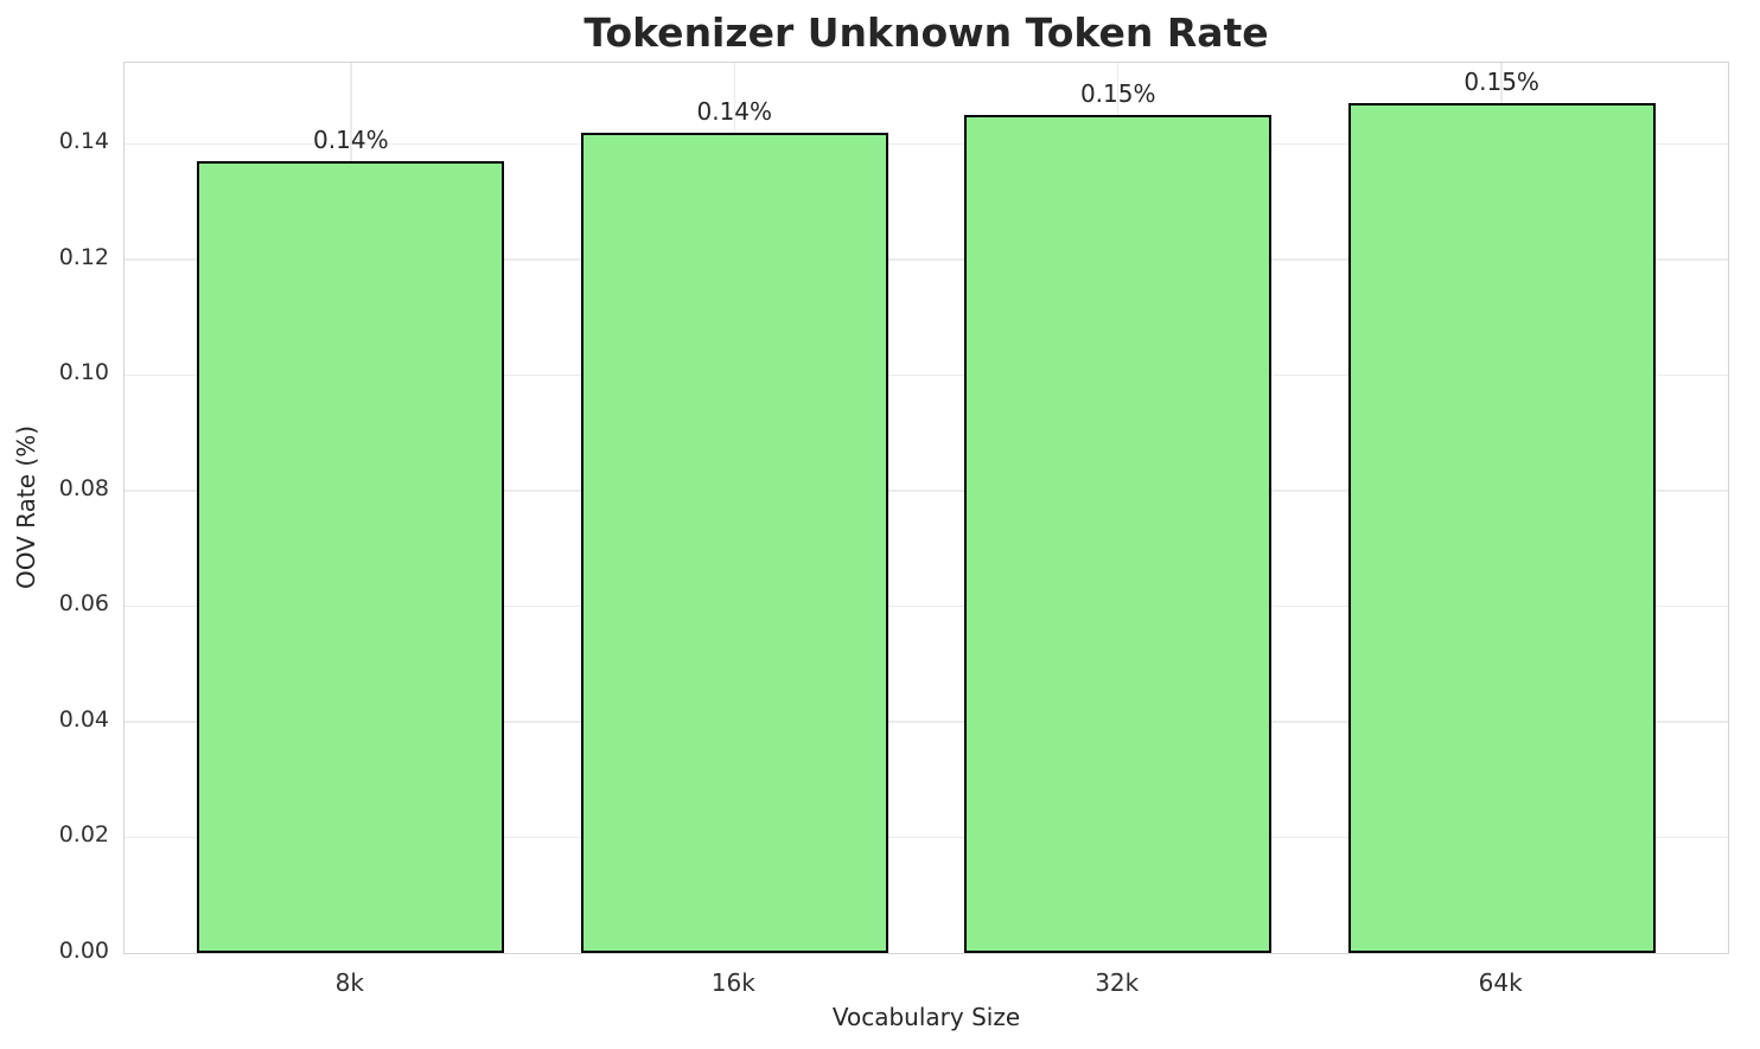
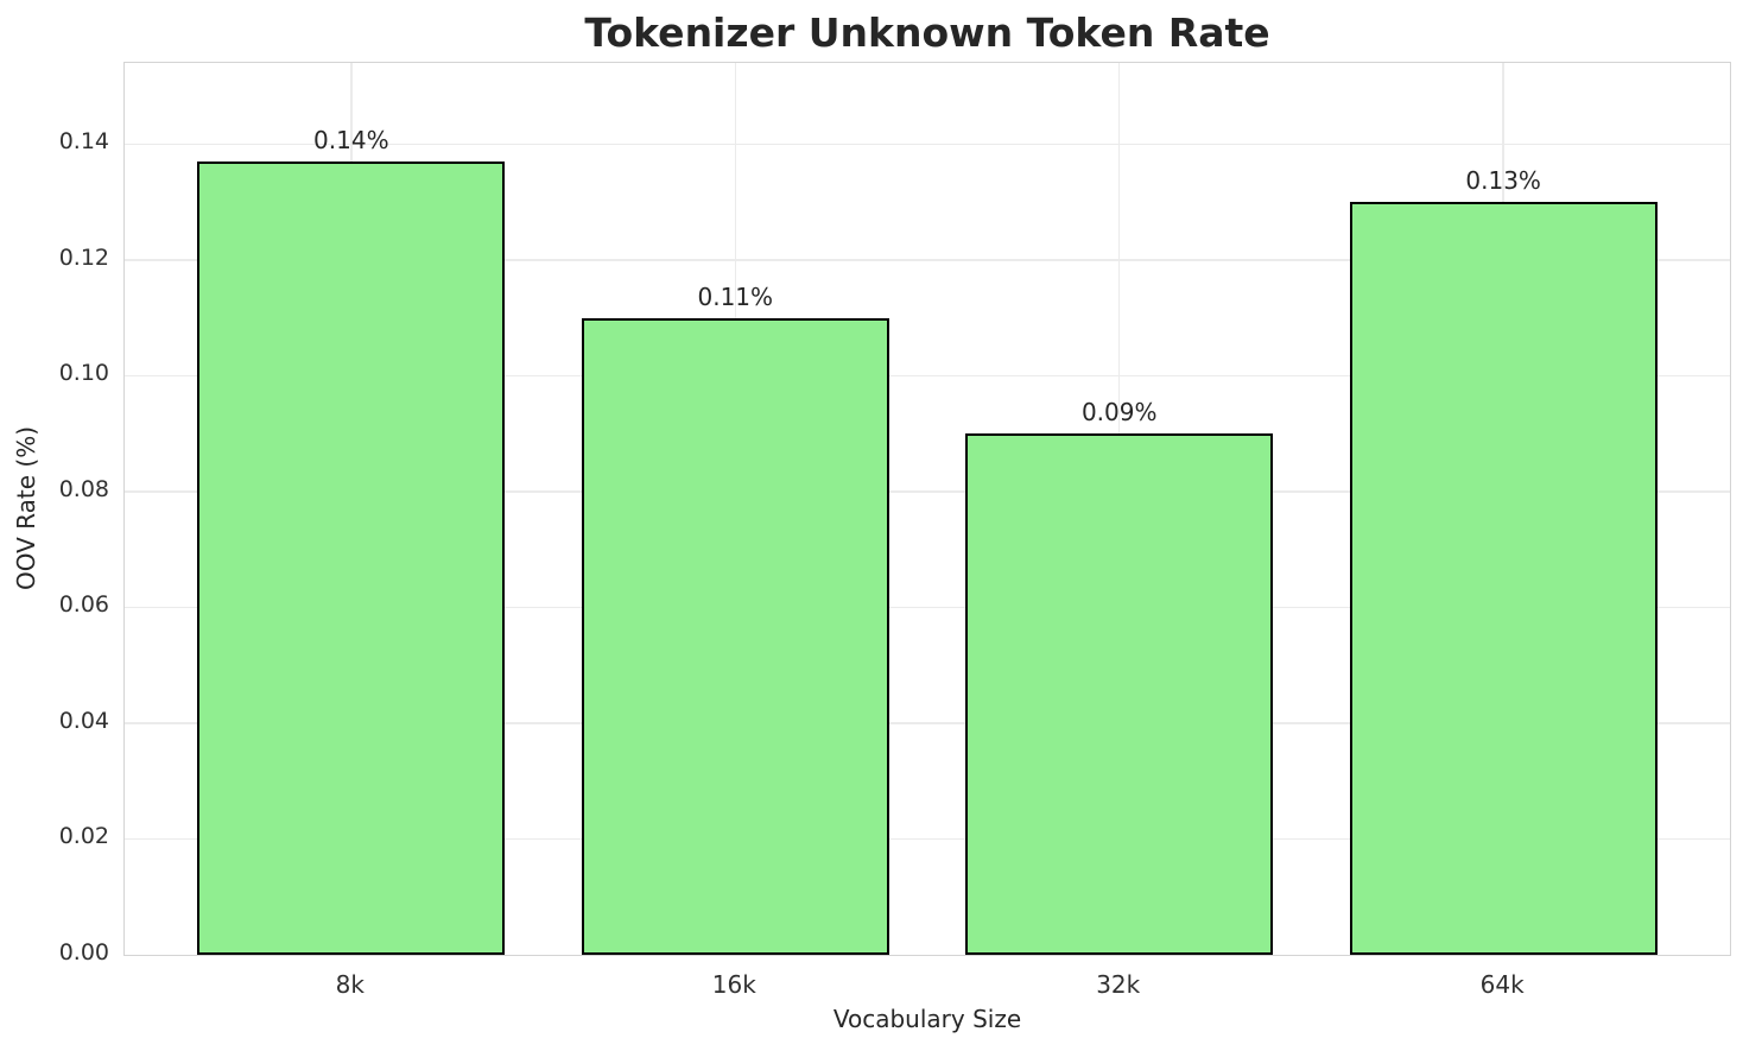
16k: 0.14% -> 0.11%
32k: 0.15% -> 0.09%
64k: 0.15% -> 0.13%
